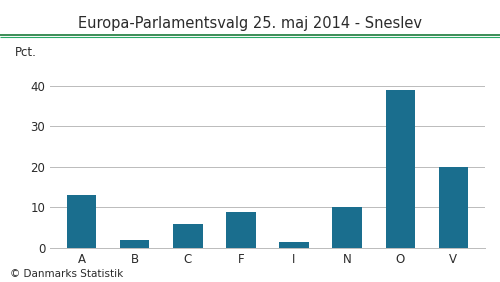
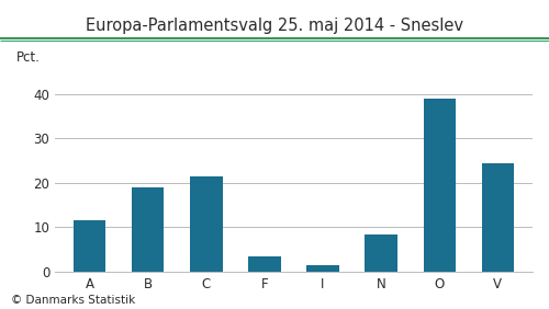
A: 13.0 -> 11.5
B: 2.0 -> 19.0
C: 6.0 -> 21.5
F: 9.0 -> 3.5
N: 10.0 -> 8.5
V: 20.0 -> 24.5
